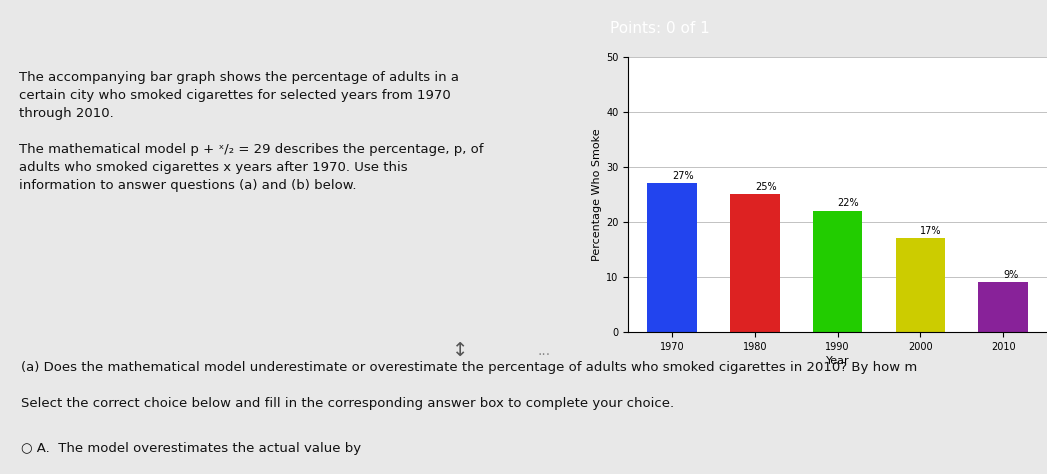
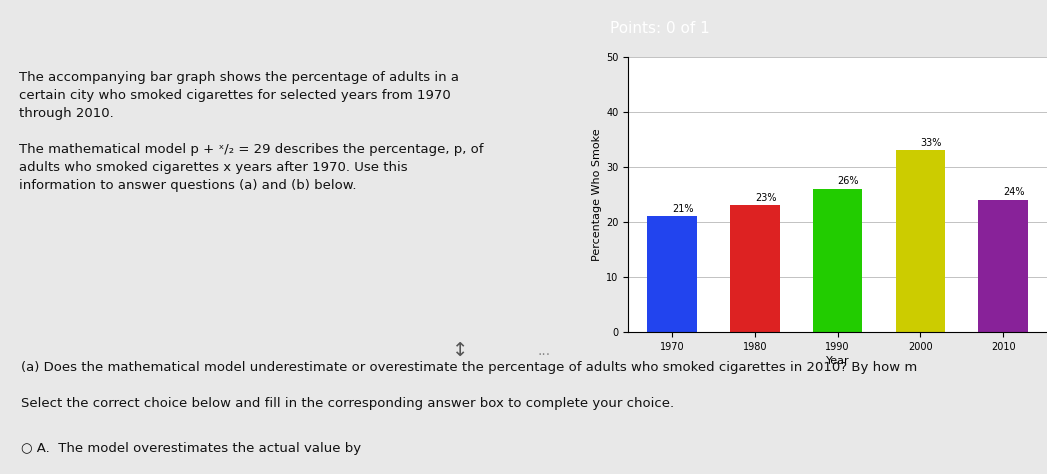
1970: 27% -> 21%
1980: 25% -> 23%
1990: 22% -> 26%
2000: 17% -> 33%
2010: 9% -> 24%
